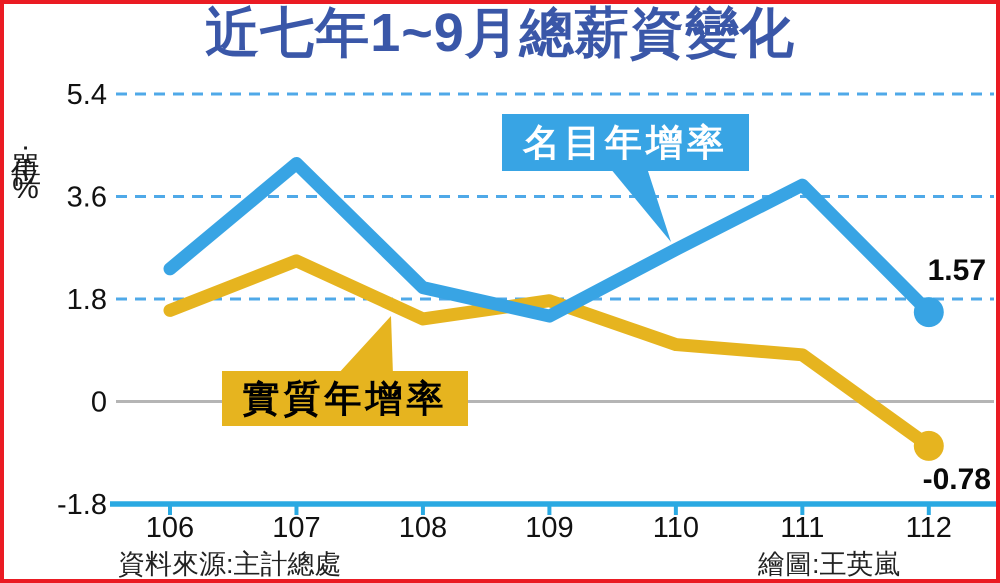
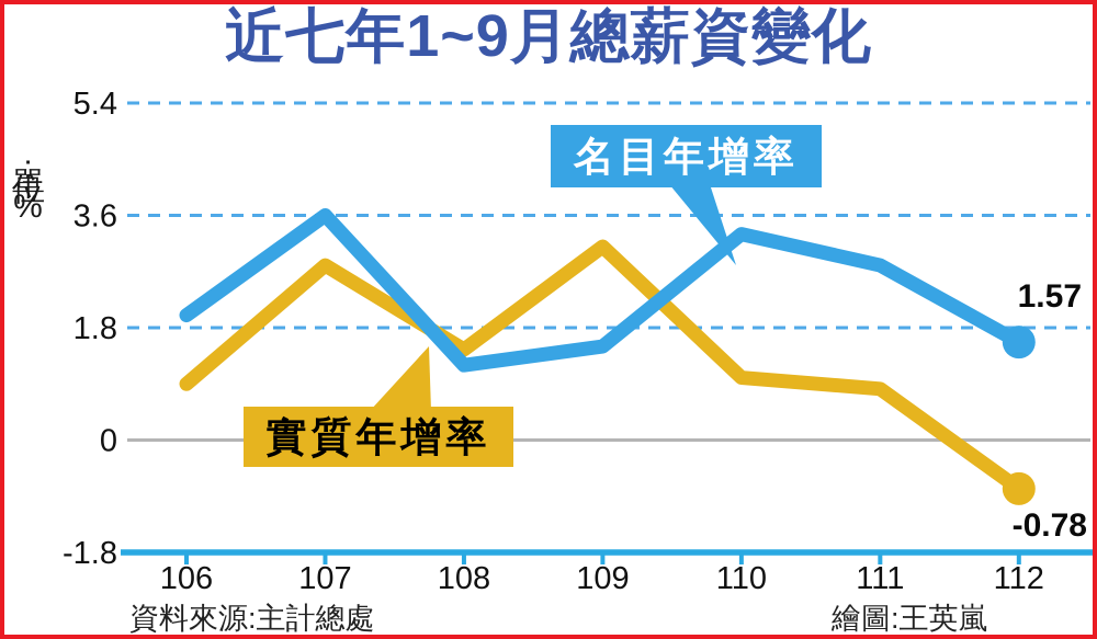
名目年增率/106: 2.3 -> 2.0
實質年增率/106: 1.6 -> 0.9
名目年增率/107: 4.2 -> 3.6
實質年增率/107: 2.5 -> 2.8
名目年增率/108: 2.0 -> 1.2
實質年增率/109: 1.8 -> 3.1
名目年增率/110: 2.7 -> 3.3
名目年增率/111: 3.8 -> 2.8
